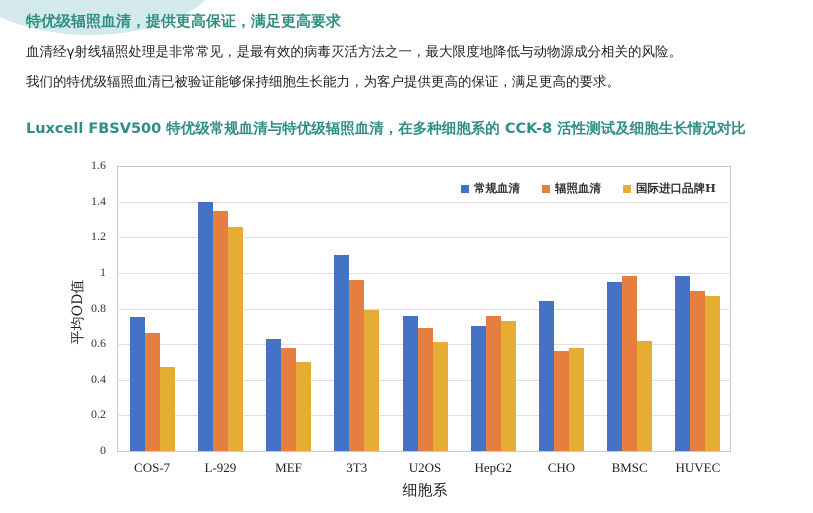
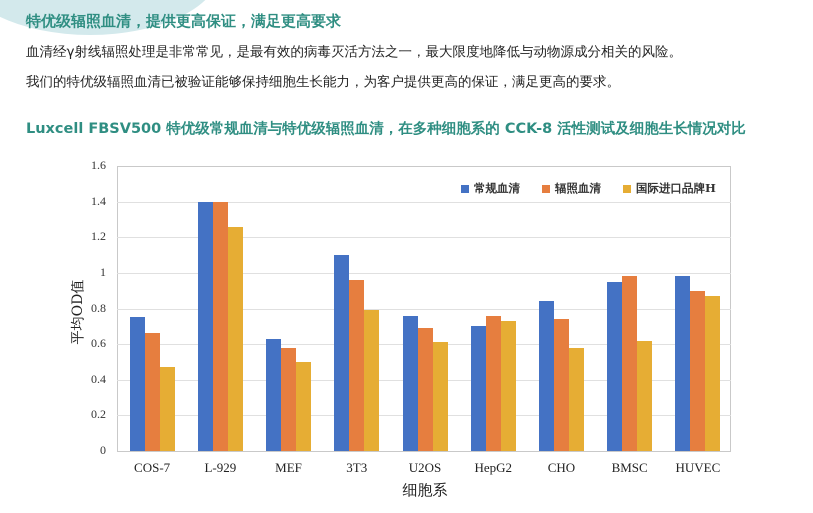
辐照血清/L-929: 1.35 -> 1.40
辐照血清/CHO: 0.56 -> 0.74
